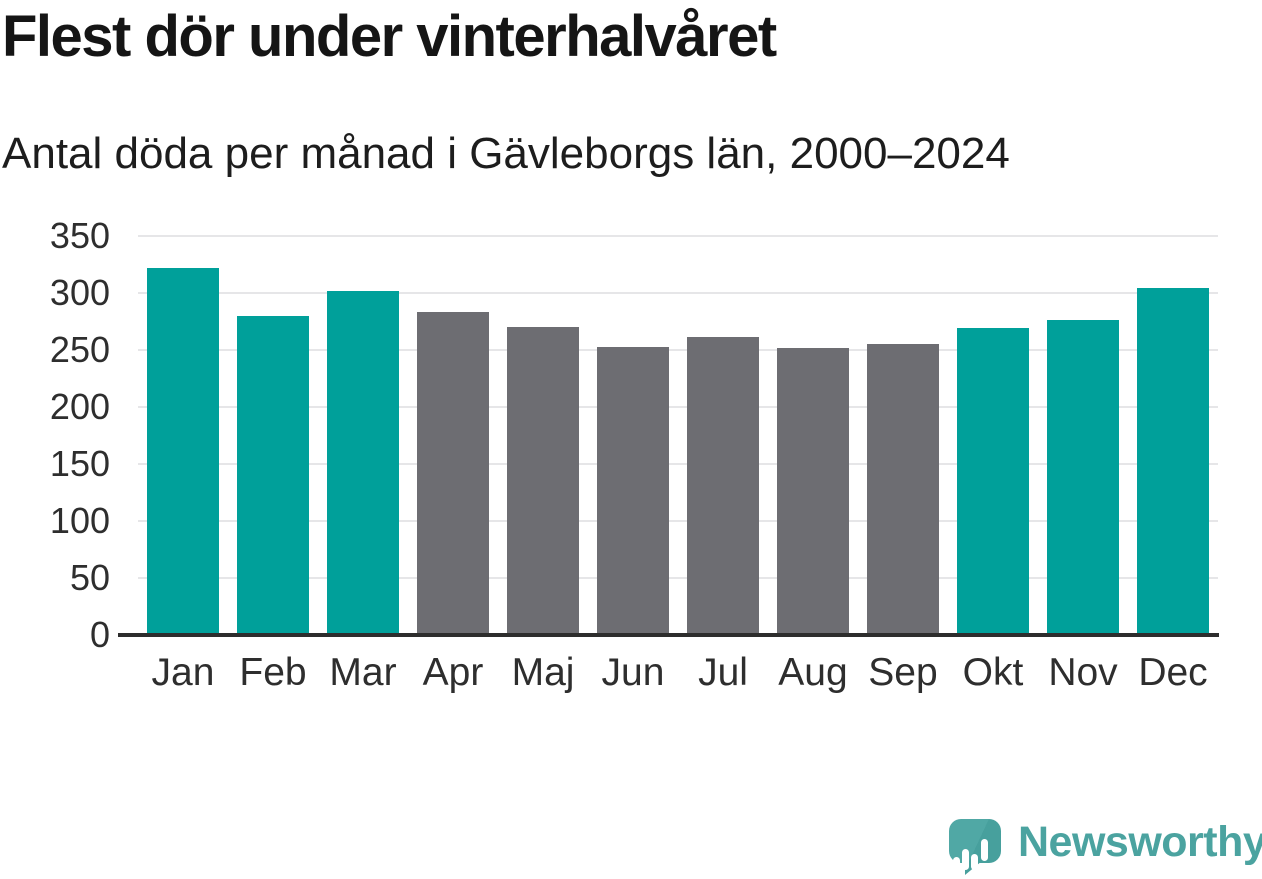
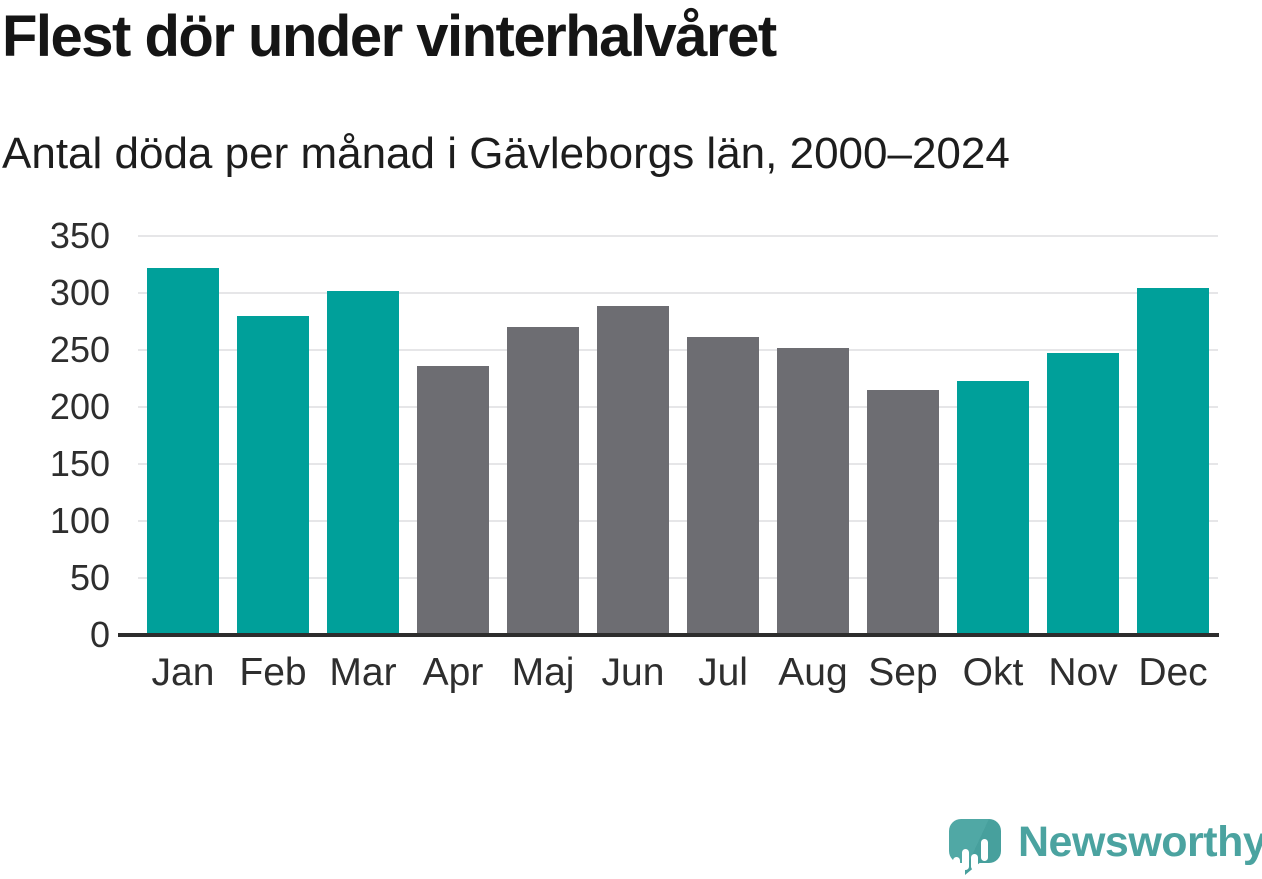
Apr: 283 -> 236
Jun: 253 -> 289
Sep: 255 -> 215
Okt: 269 -> 223
Nov: 276 -> 247
